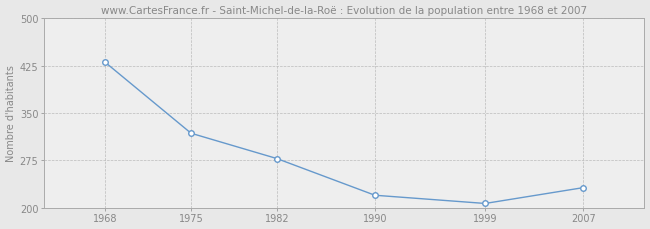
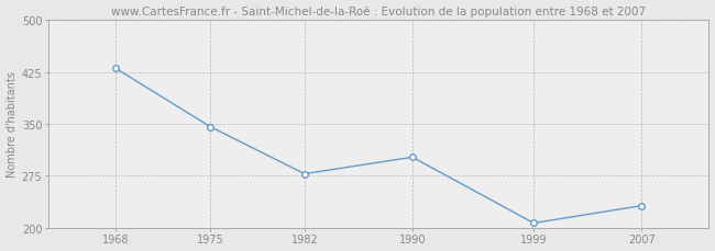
1975: 318 -> 346
1990: 220 -> 302
